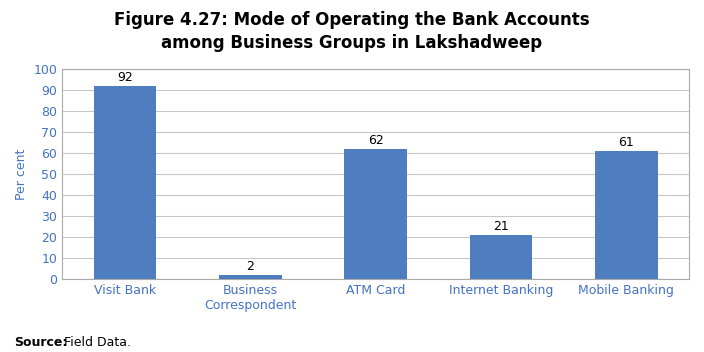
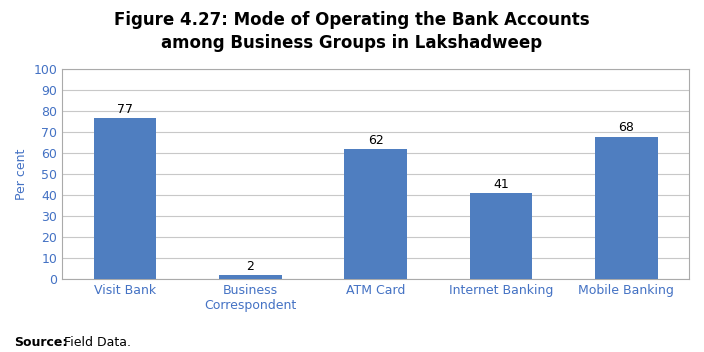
Visit Bank: 92 -> 77
Internet Banking: 21 -> 41
Mobile Banking: 61 -> 68
